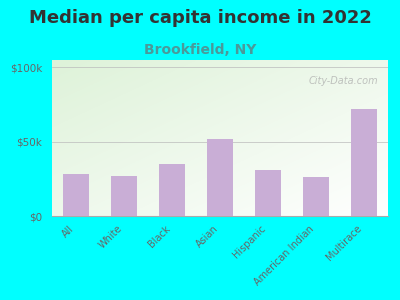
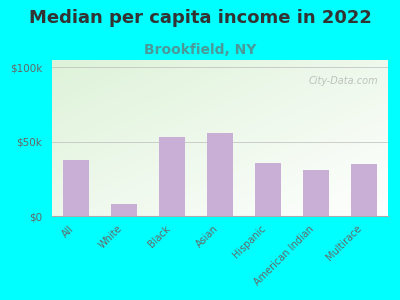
All: $28k -> $38k
White: $27k -> $8k
Black: $35k -> $53k
Asian: $52k -> $56k
Hispanic: $31k -> $36k
American Indian: $26k -> $31k
Multirace: $72k -> $35k
